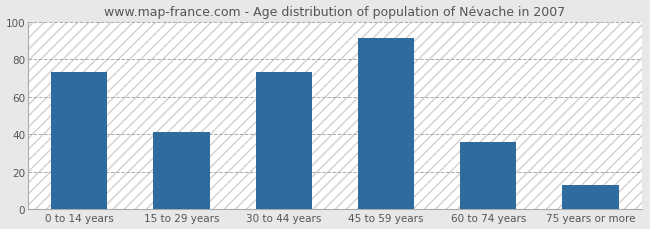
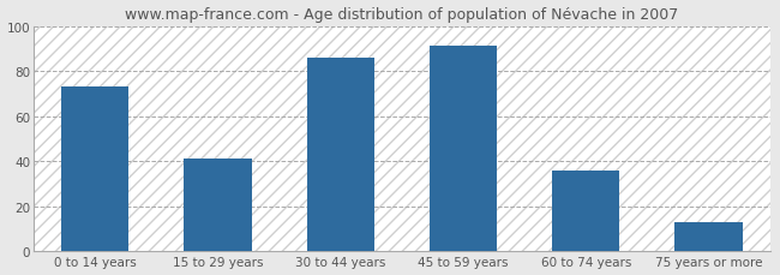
30 to 44 years: 73 -> 86
